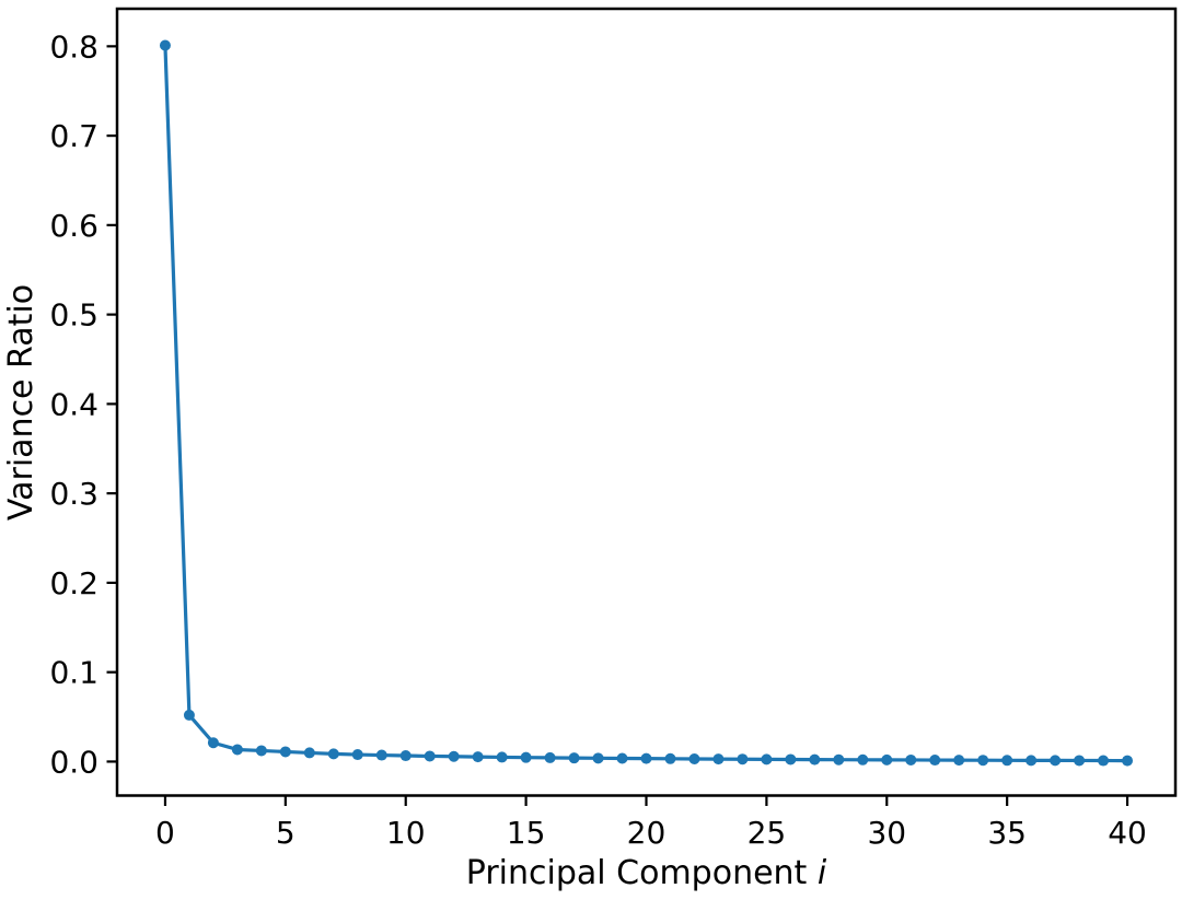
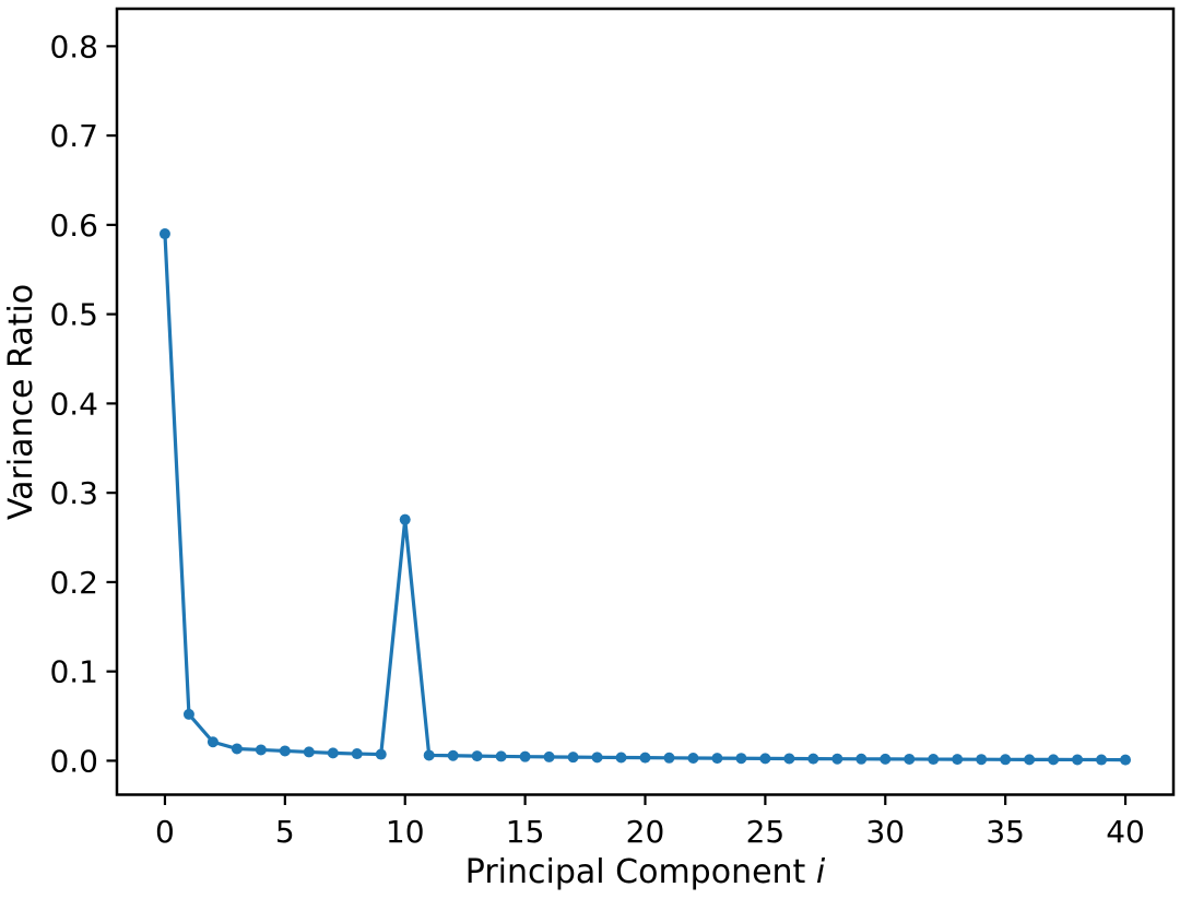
0: 0.80 -> 0.59
10: 0.01 -> 0.27
